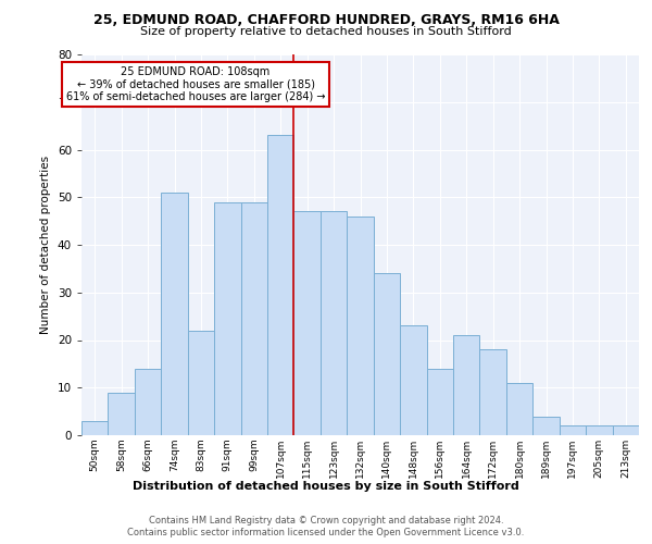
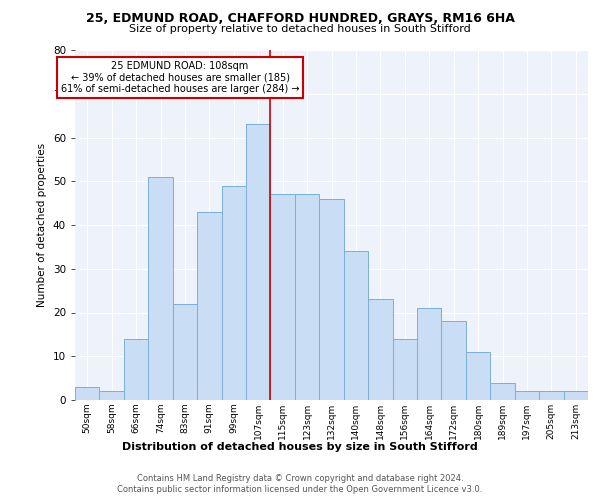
58sqm: 9 -> 2
91sqm: 49 -> 43
